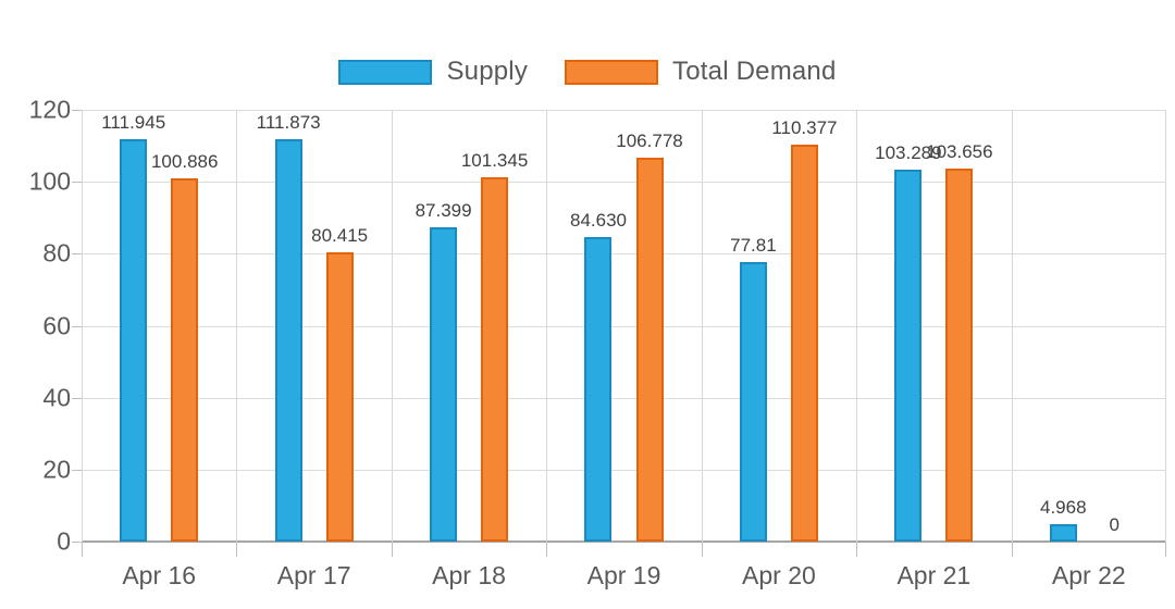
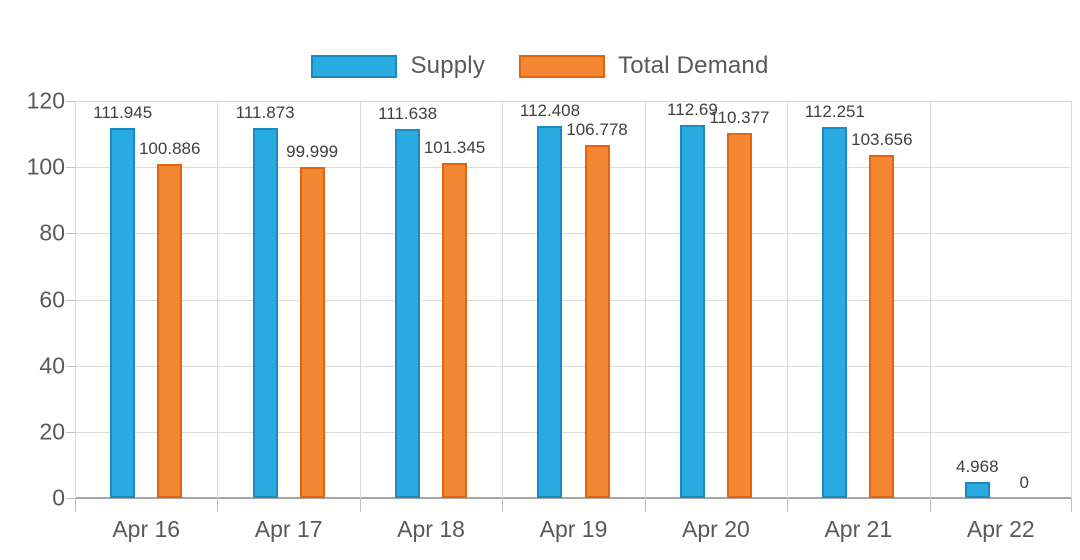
Total Demand/Apr 17: 80.415 -> 99.999
Supply/Apr 18: 87.399 -> 111.638
Supply/Apr 19: 84.630 -> 112.408
Supply/Apr 20: 77.81 -> 112.69
Supply/Apr 21: 103.289 -> 112.251
